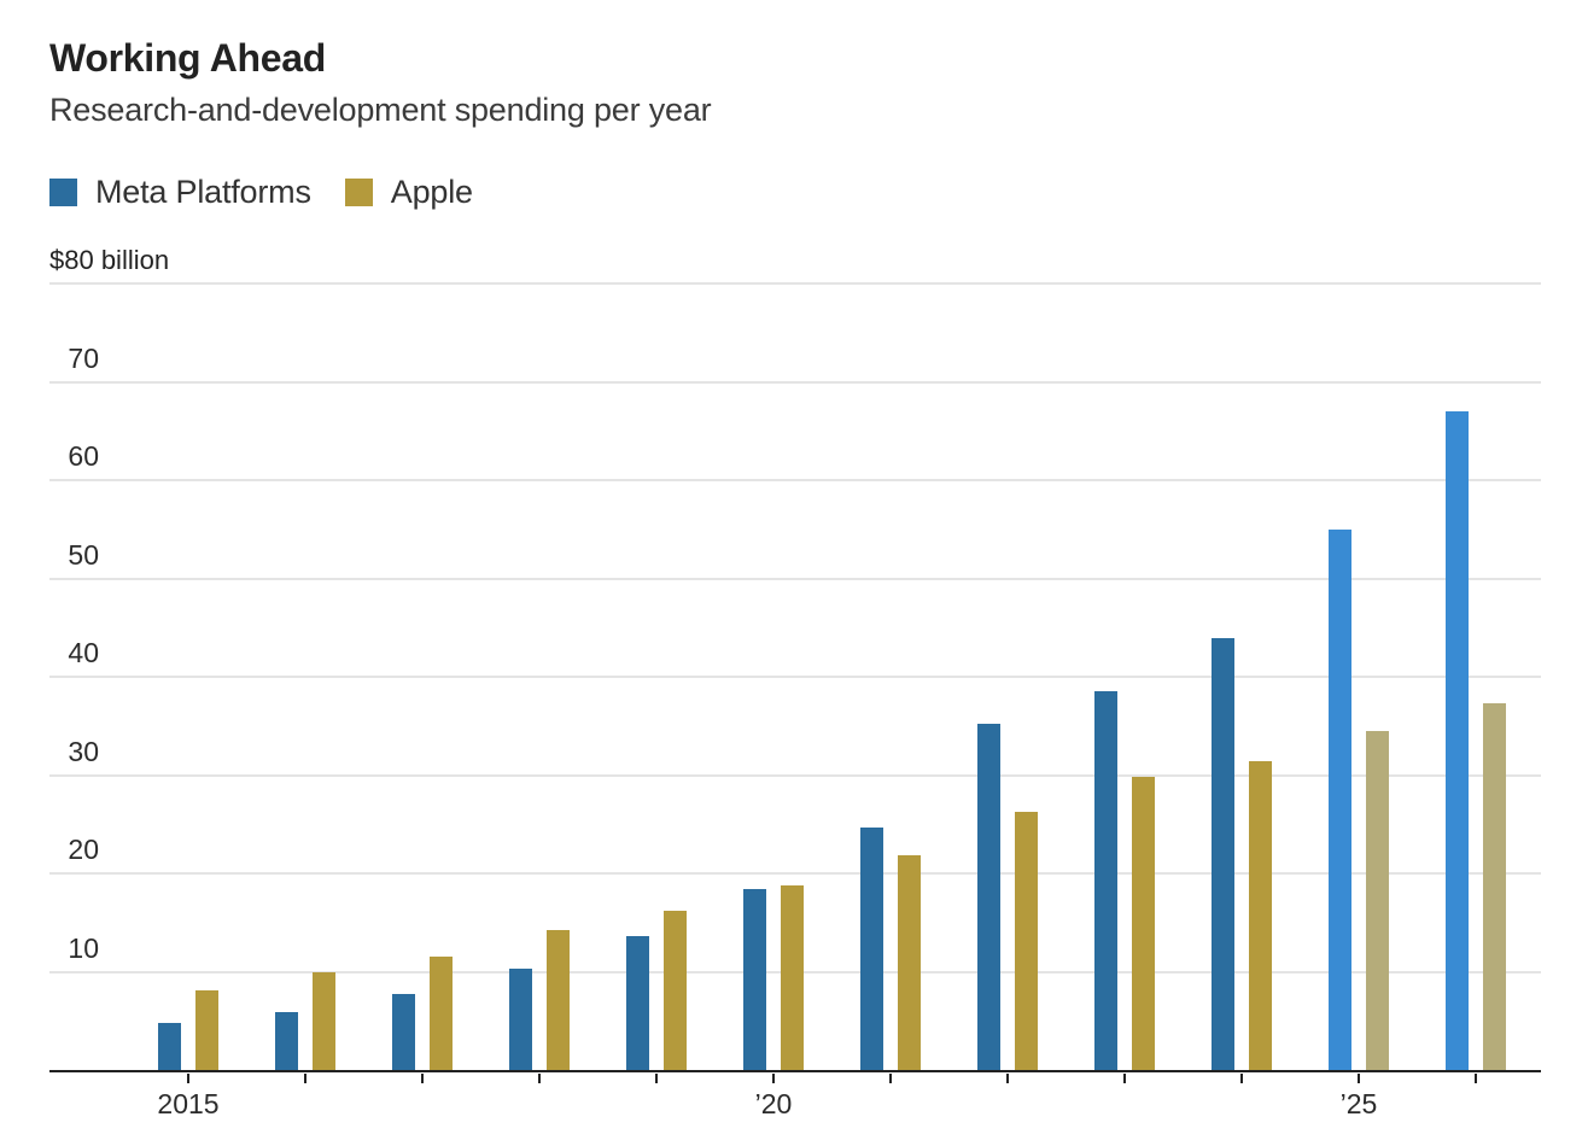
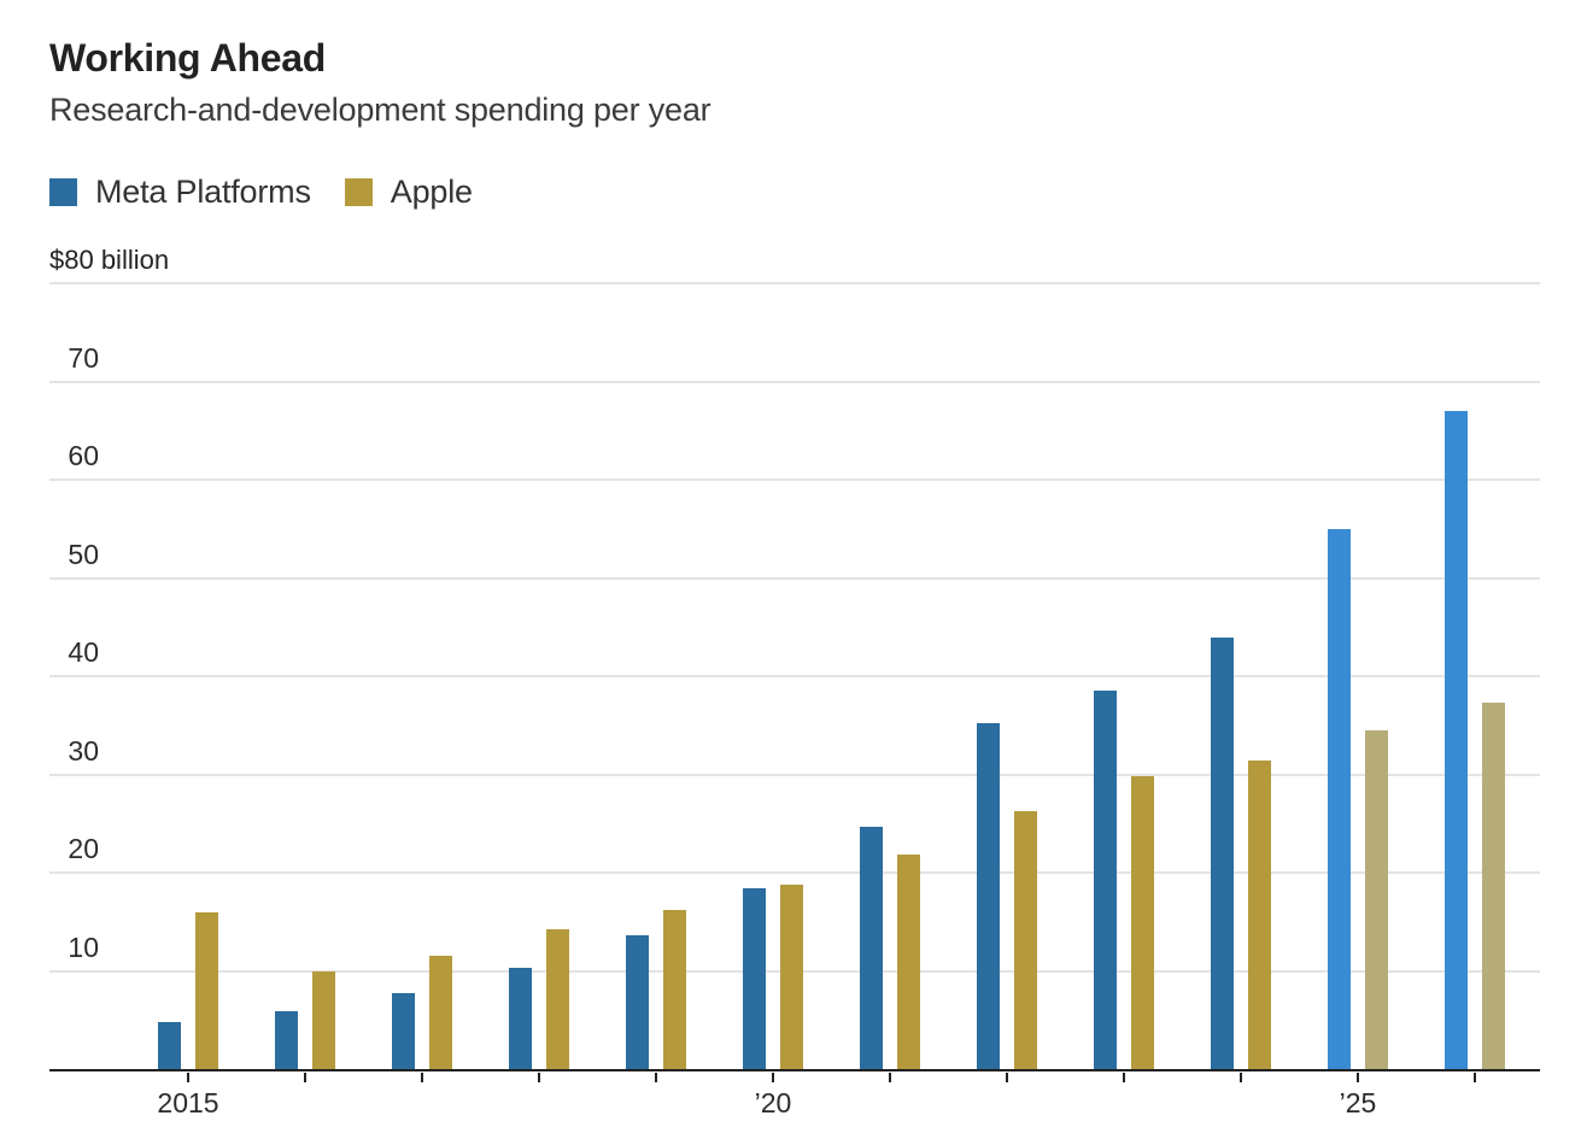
Apple/2015: 8 -> 16
